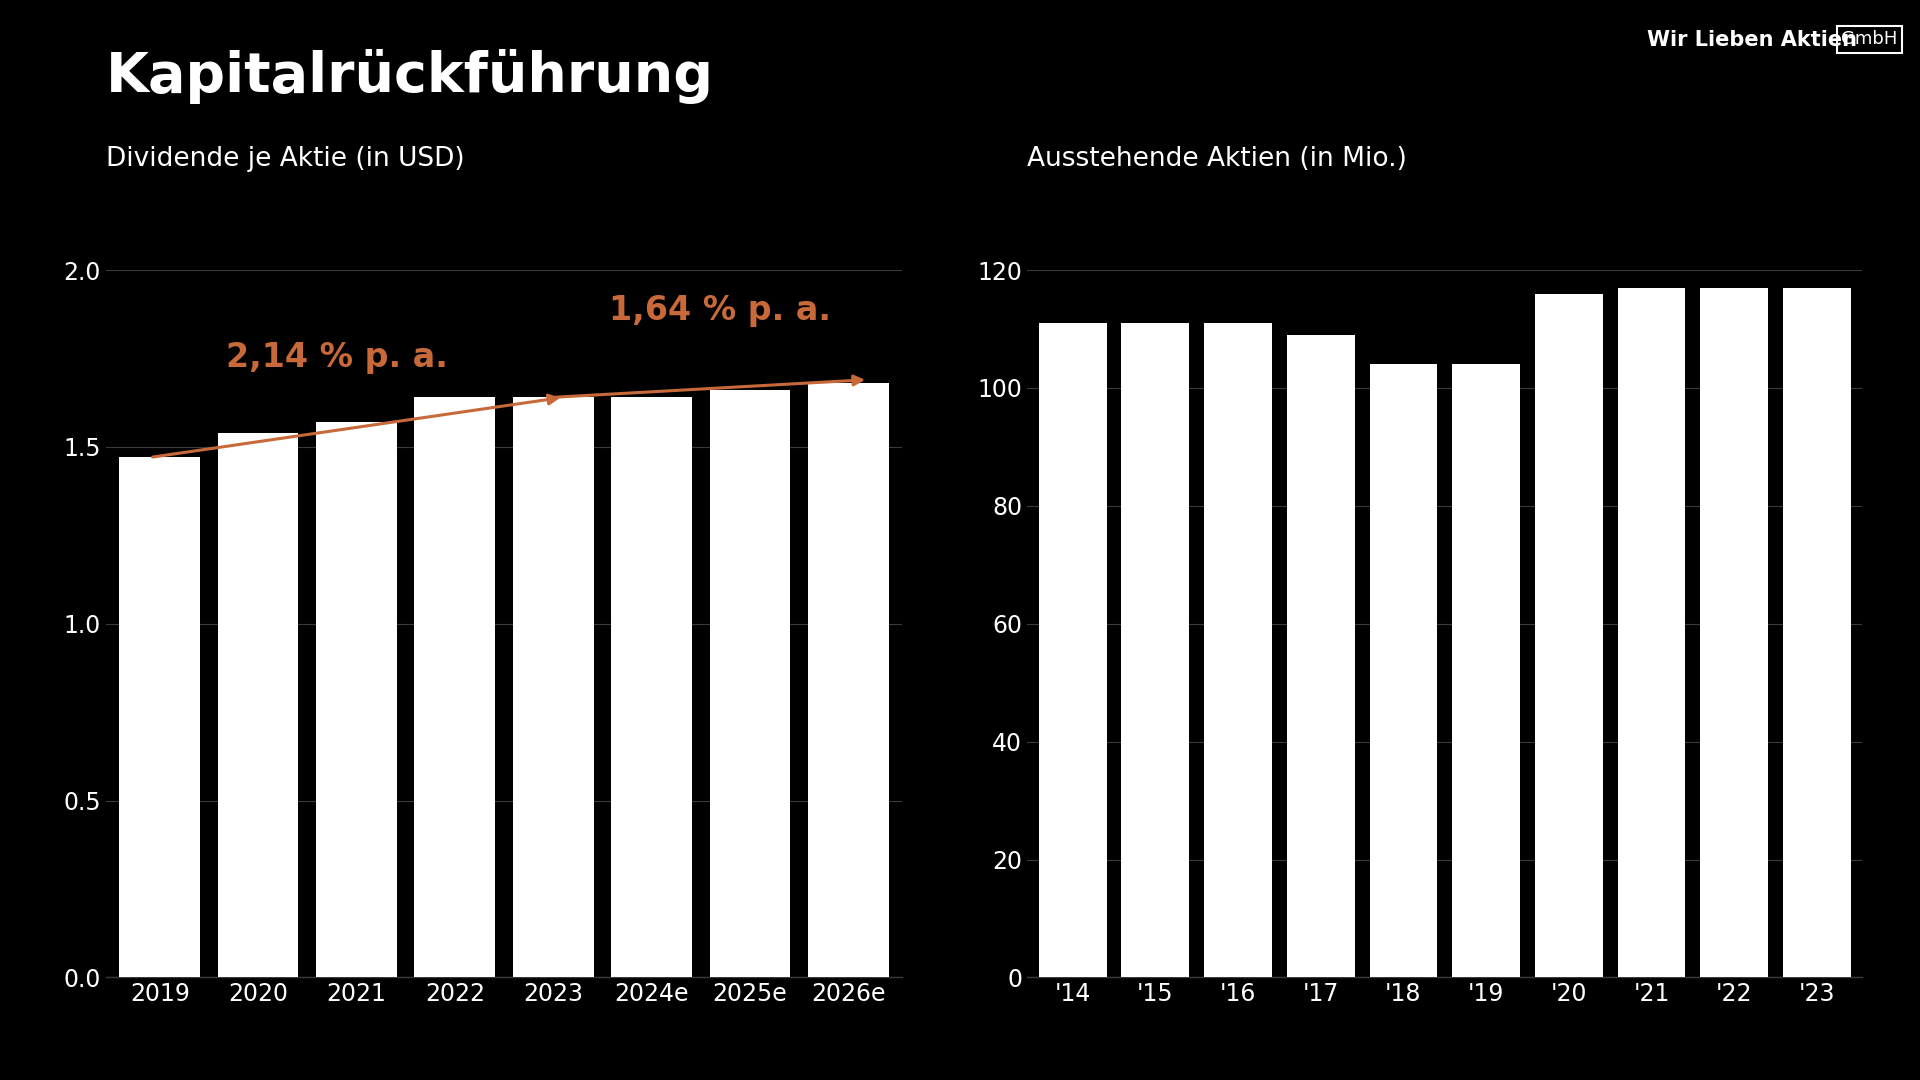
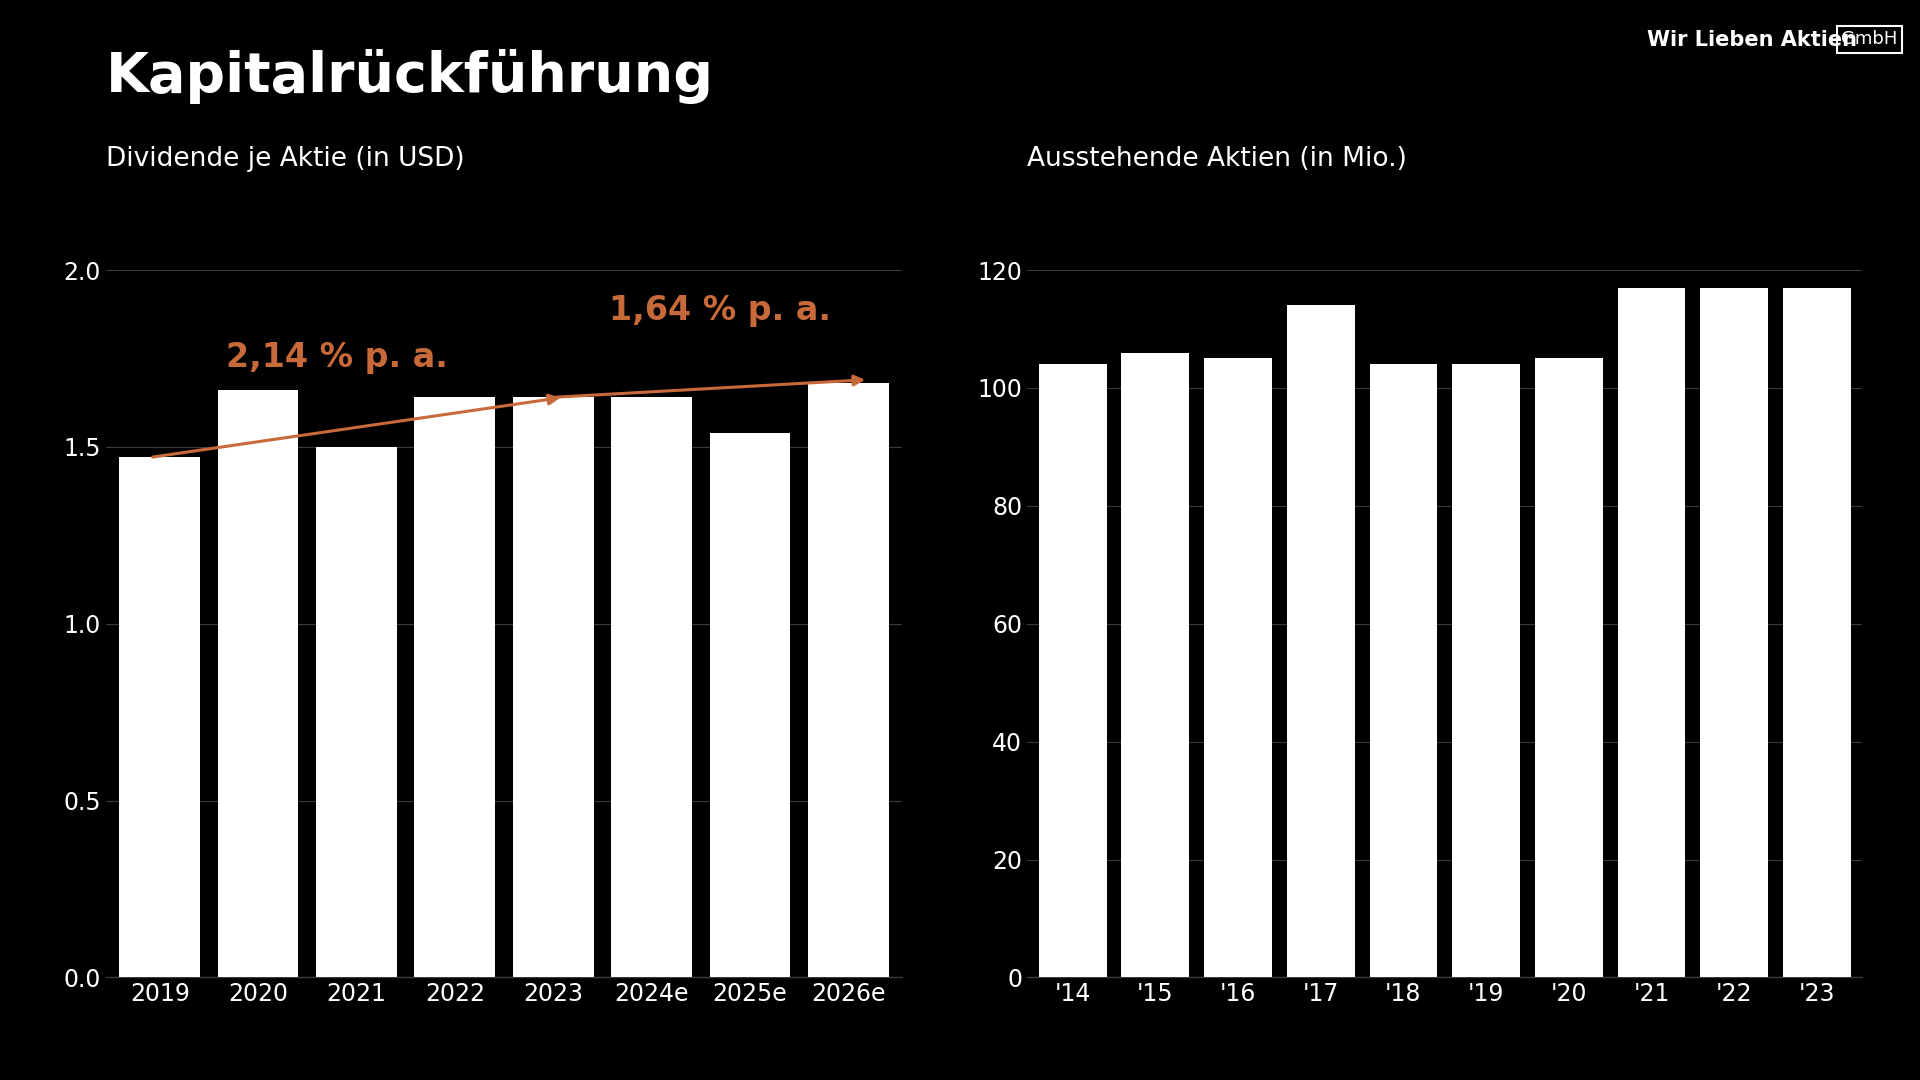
2020: 1.54 -> 1.66
2021: 1.57 -> 1.50
2025e: 1.66 -> 1.54
'14: 111 -> 104
'15: 111 -> 106
'16: 111 -> 105
'17: 109 -> 114
'20: 116 -> 105
